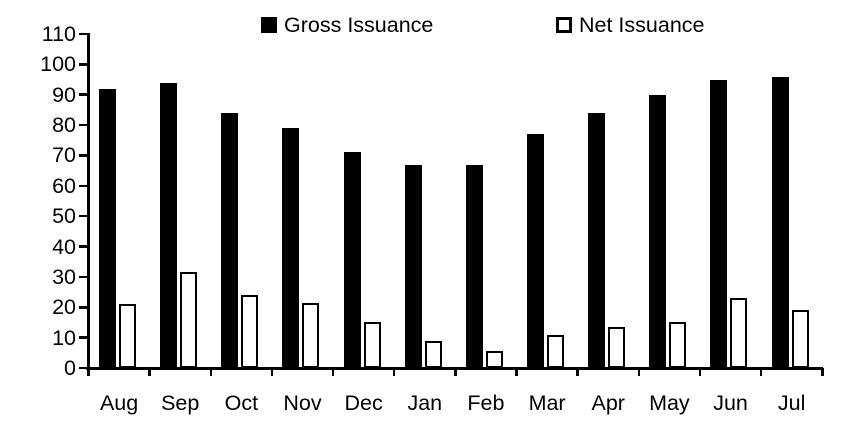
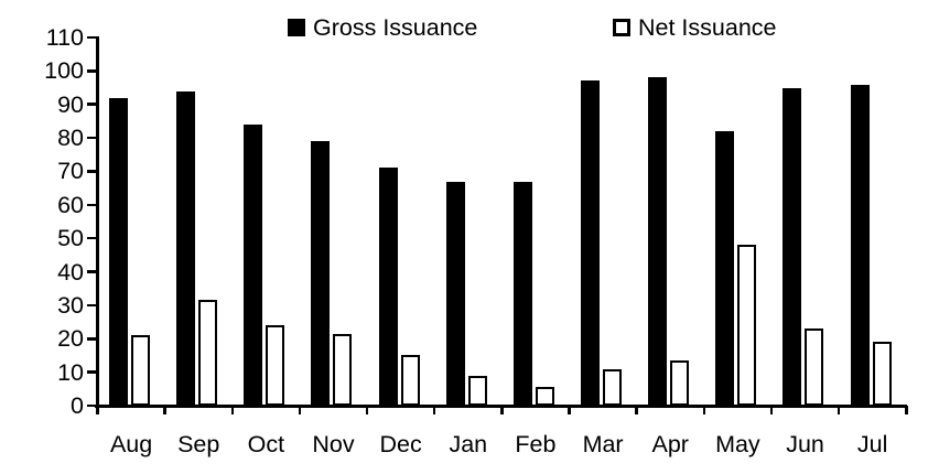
Gross Issuance/Mar: 77 -> 97
Gross Issuance/Apr: 84 -> 98
Gross Issuance/May: 90 -> 82
Net Issuance/May: 15 -> 48
